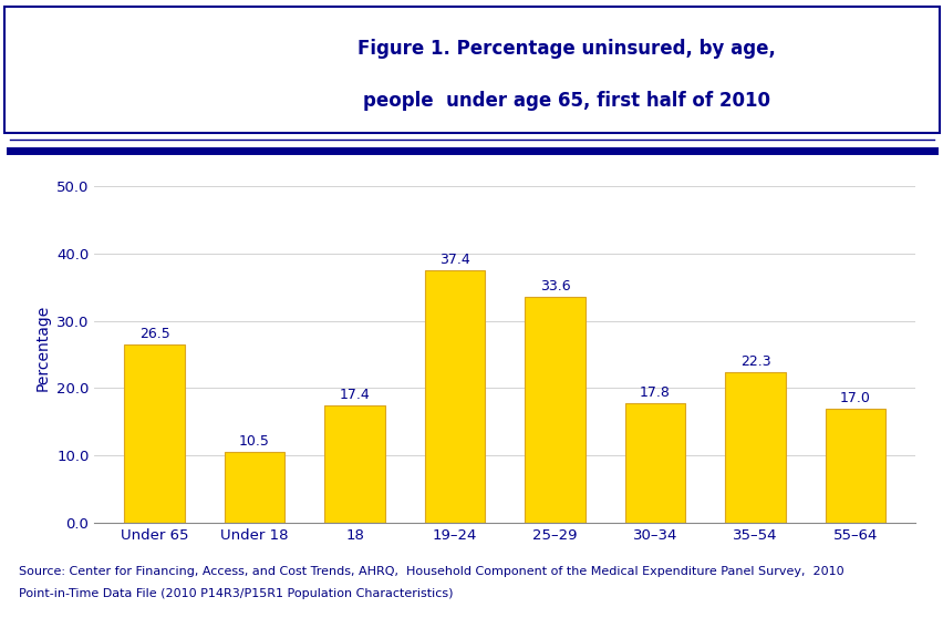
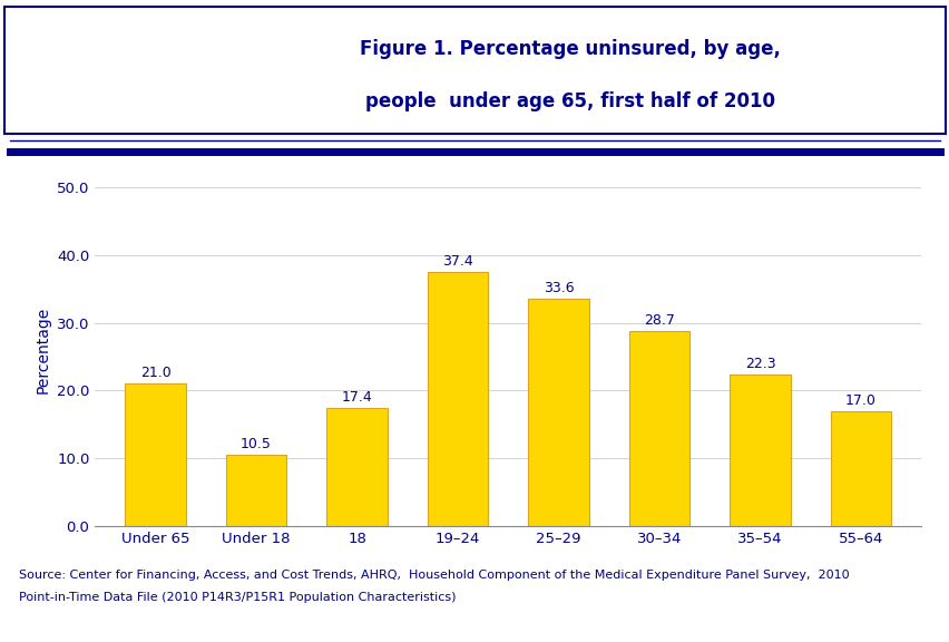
Under 65: 26.5 -> 21.0
30–34: 17.8 -> 28.7
